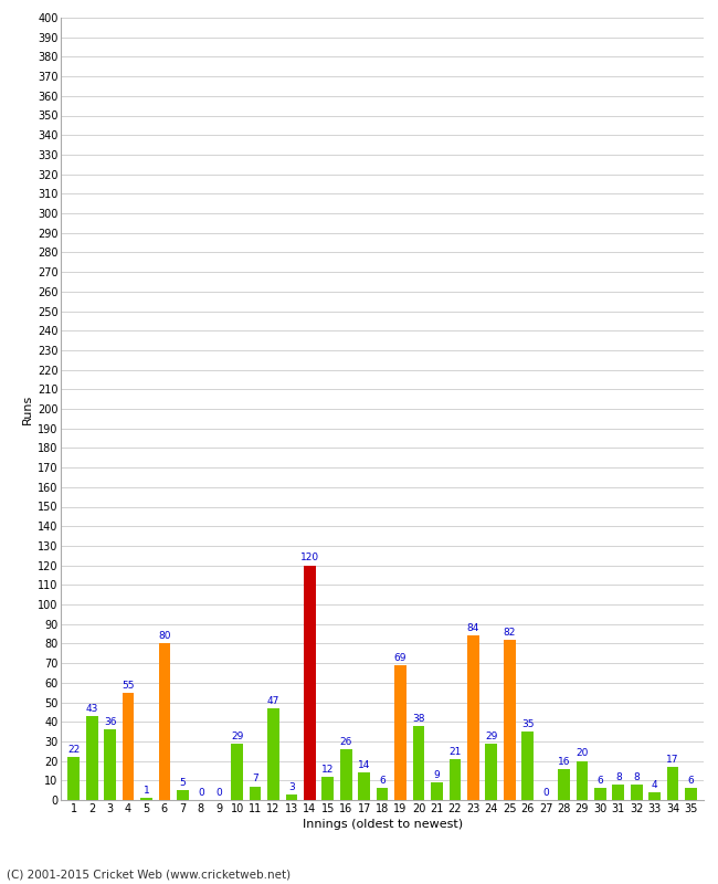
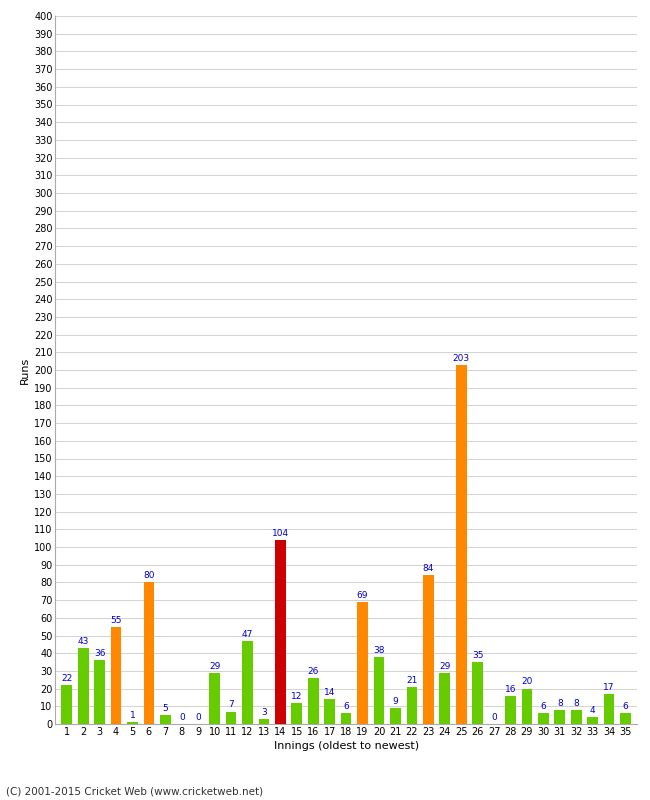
14: 120 -> 104
25: 82 -> 203
